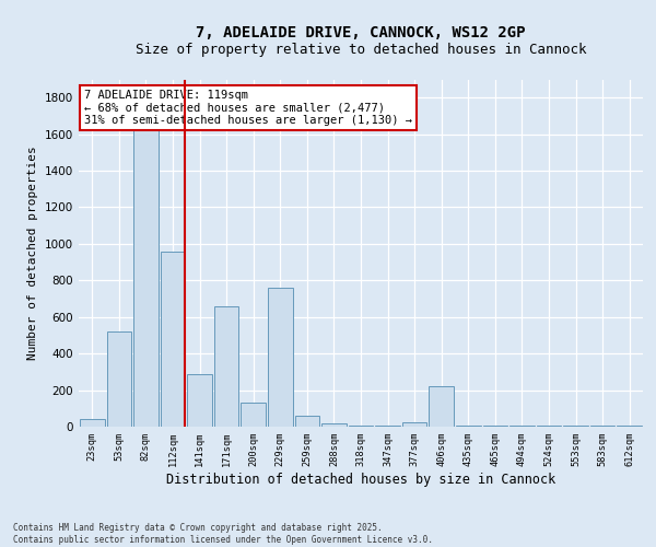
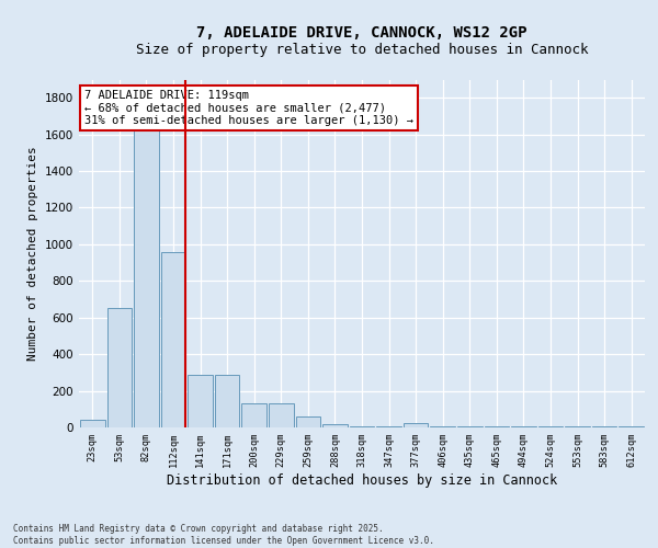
53sqm: 520 -> 650
171sqm: 660 -> 280
229sqm: 760 -> 130
406sqm: 220 -> 0
